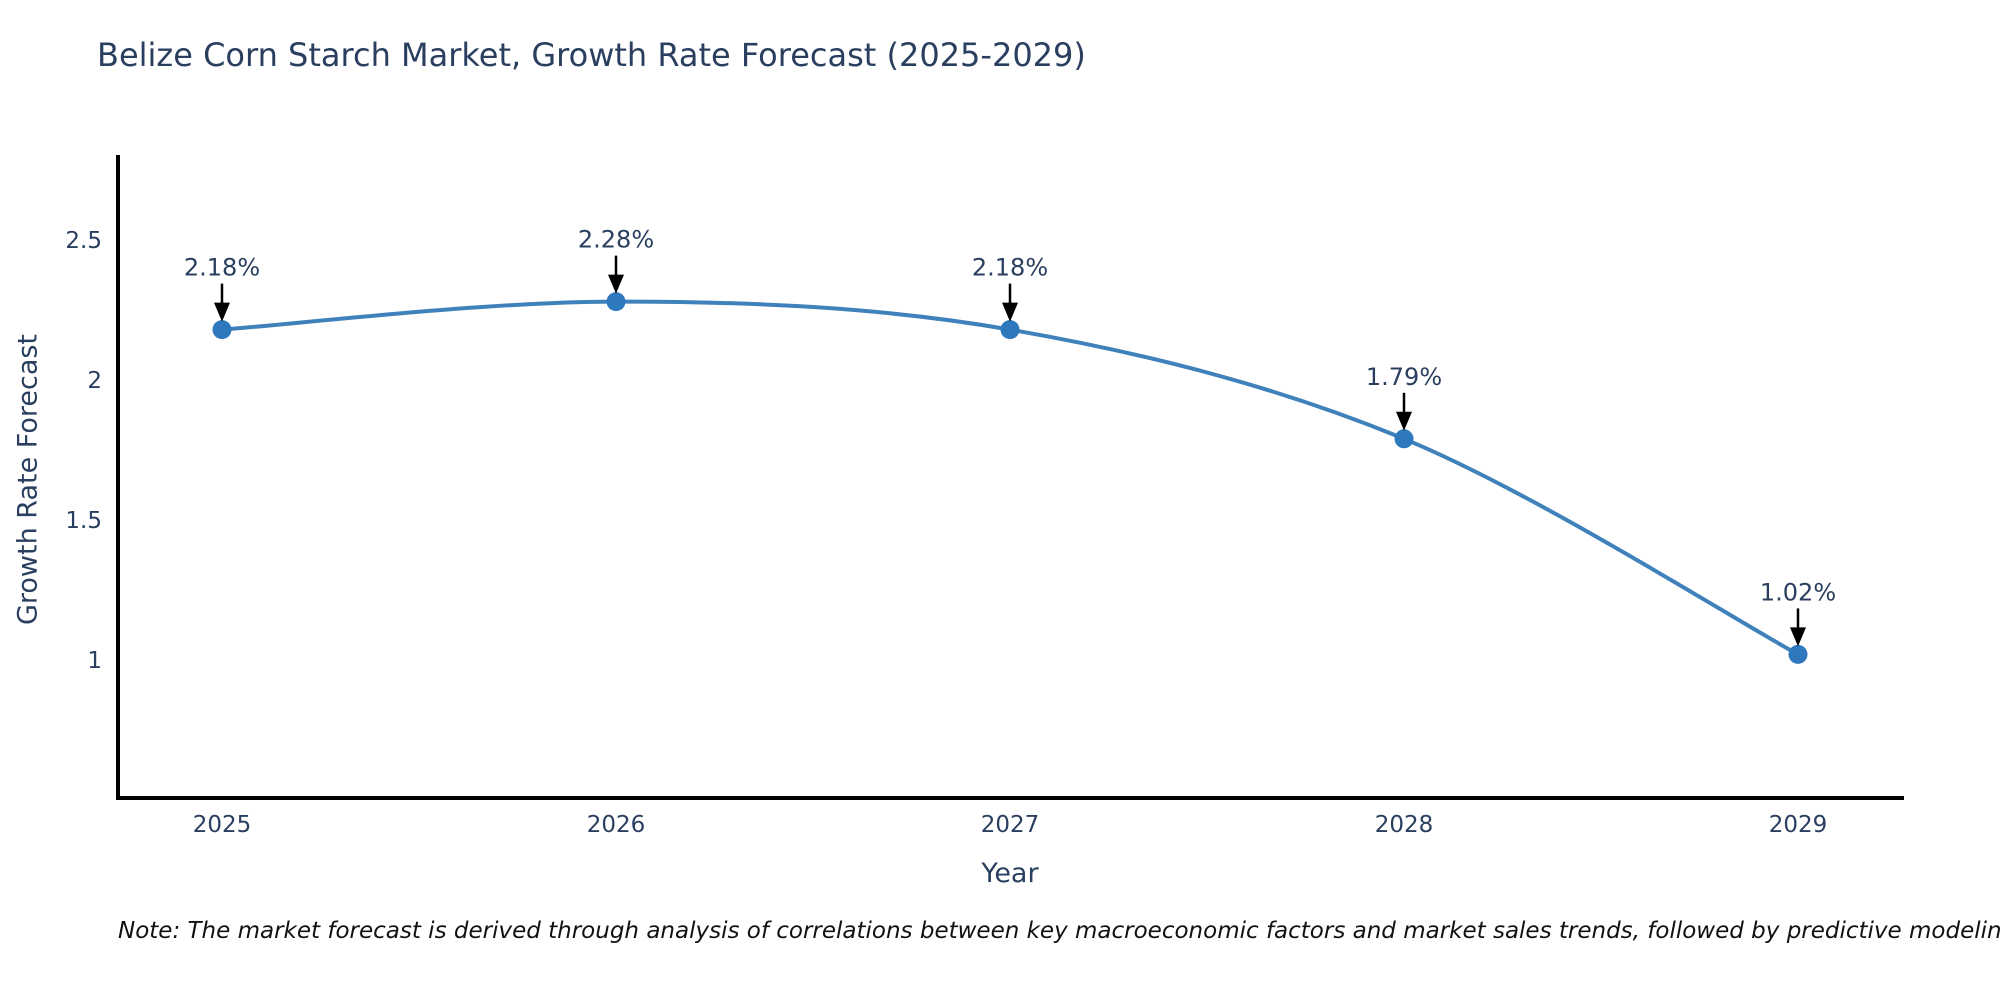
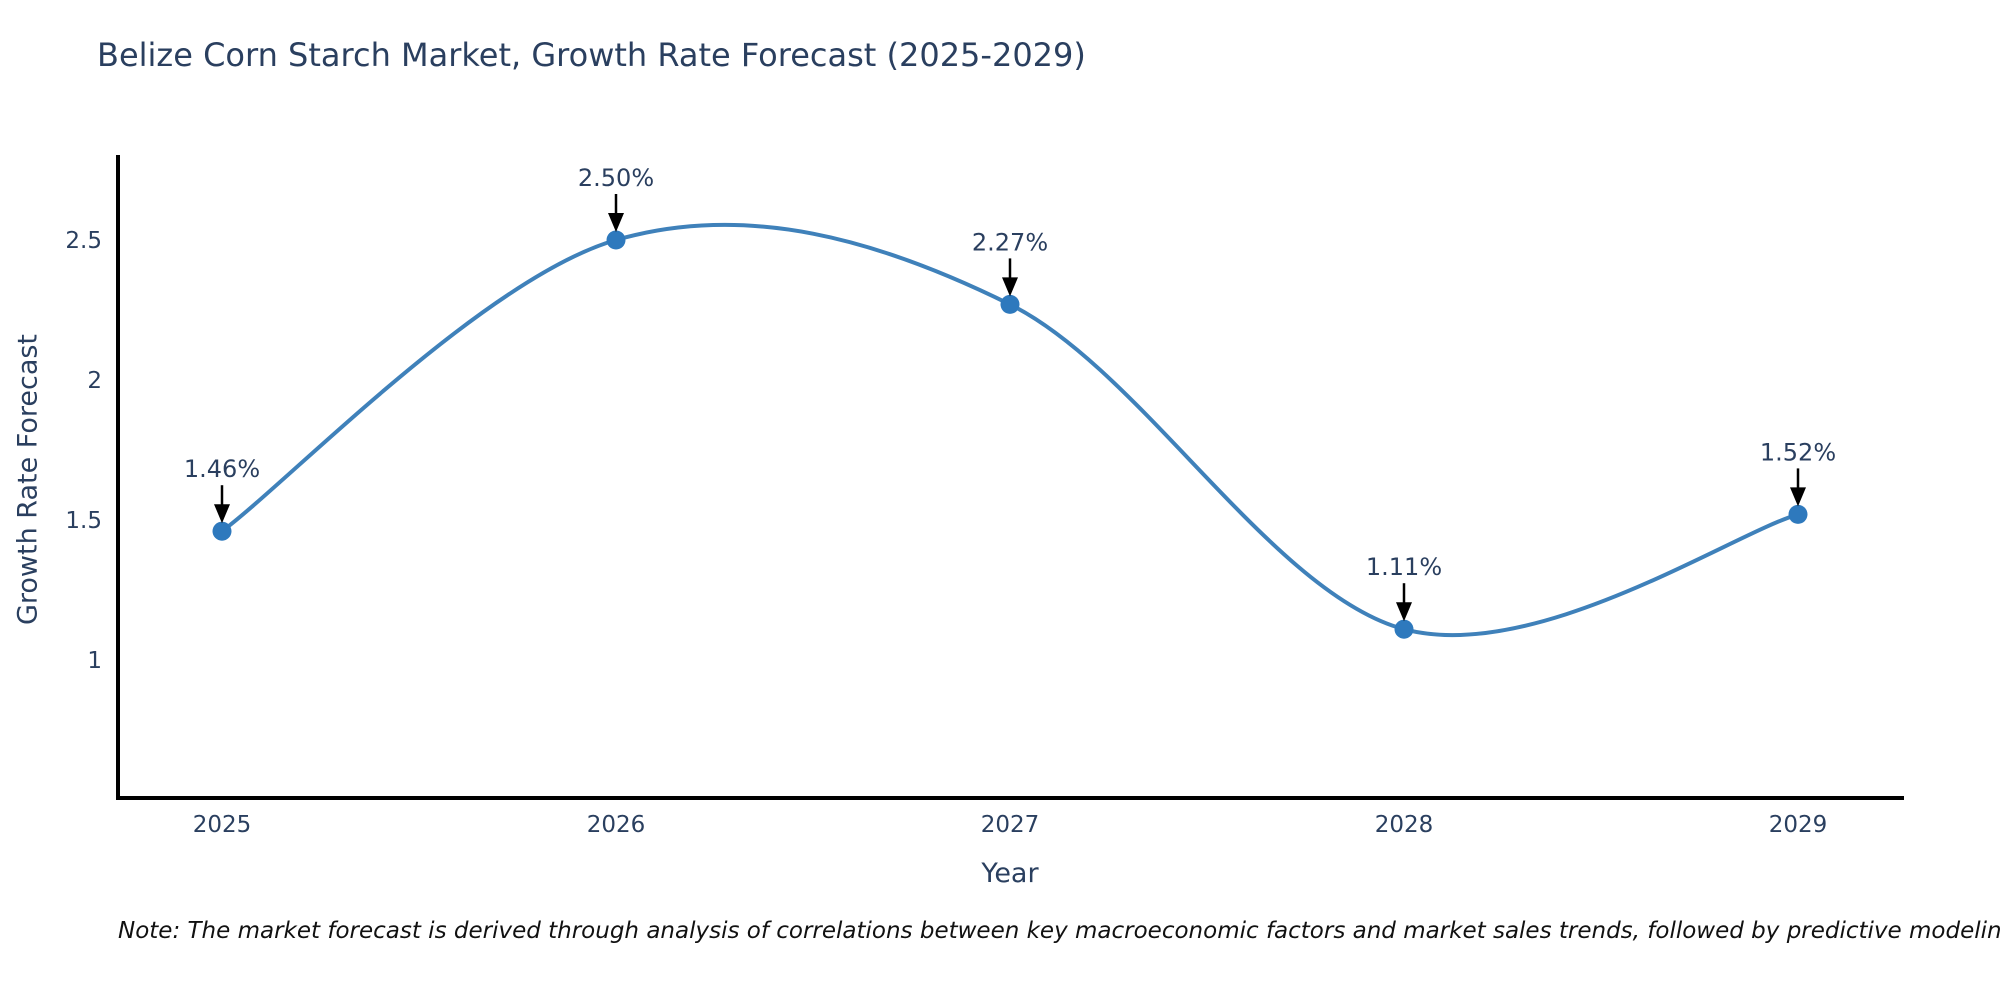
2025: 2.18% -> 1.46%
2026: 2.28% -> 2.50%
2027: 2.18% -> 2.27%
2028: 1.79% -> 1.11%
2029: 1.02% -> 1.52%
